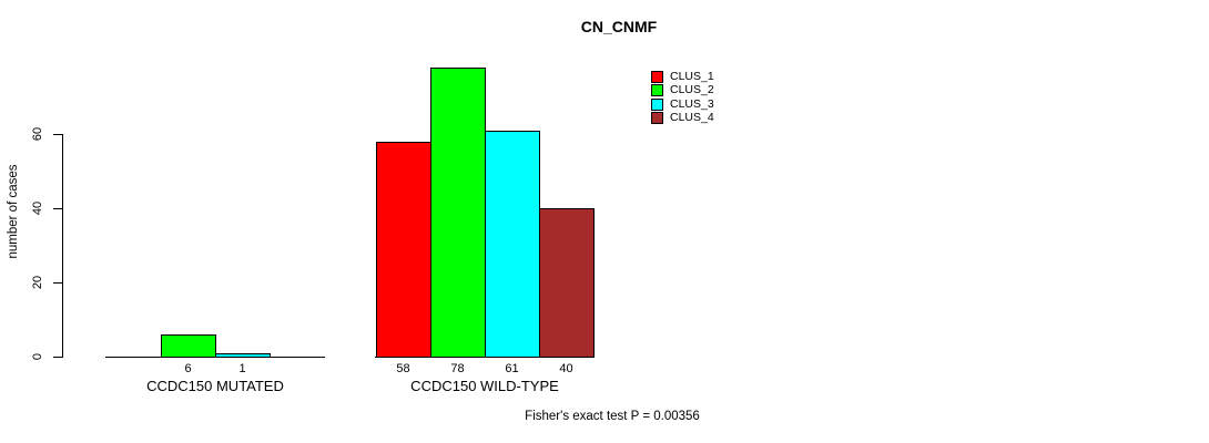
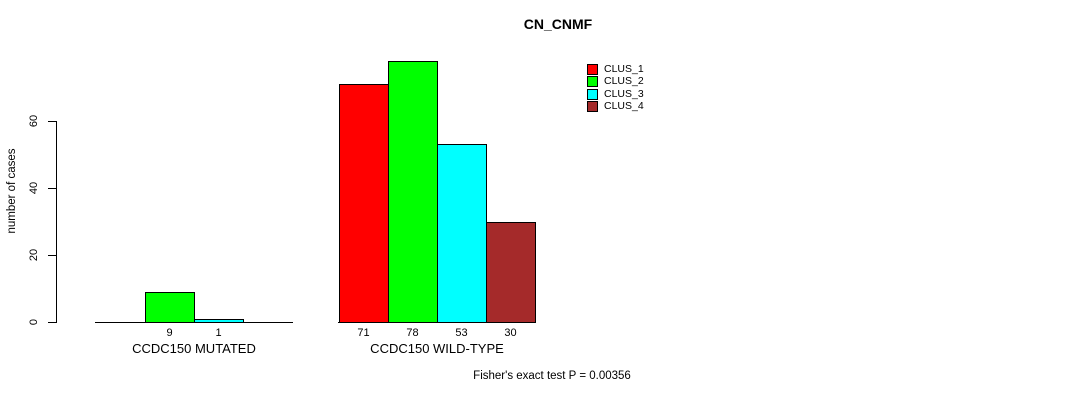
CLUS_2/CCDC150 MUTATED: 6 -> 9
CLUS_1/CCDC150 WILD-TYPE: 58 -> 71
CLUS_3/CCDC150 WILD-TYPE: 61 -> 53
CLUS_4/CCDC150 WILD-TYPE: 40 -> 30
